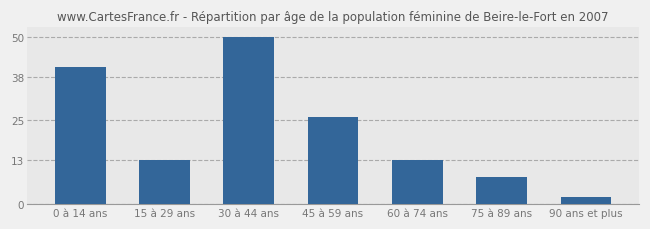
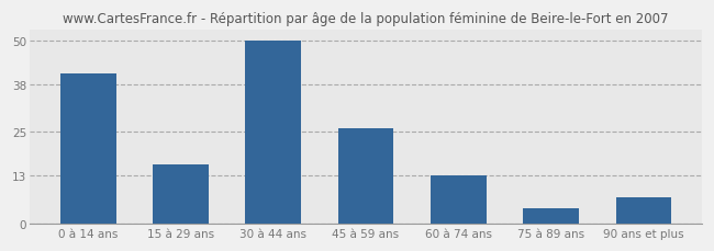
15 à 29 ans: 13 -> 16
75 à 89 ans: 8 -> 4
90 ans et plus: 2 -> 7
